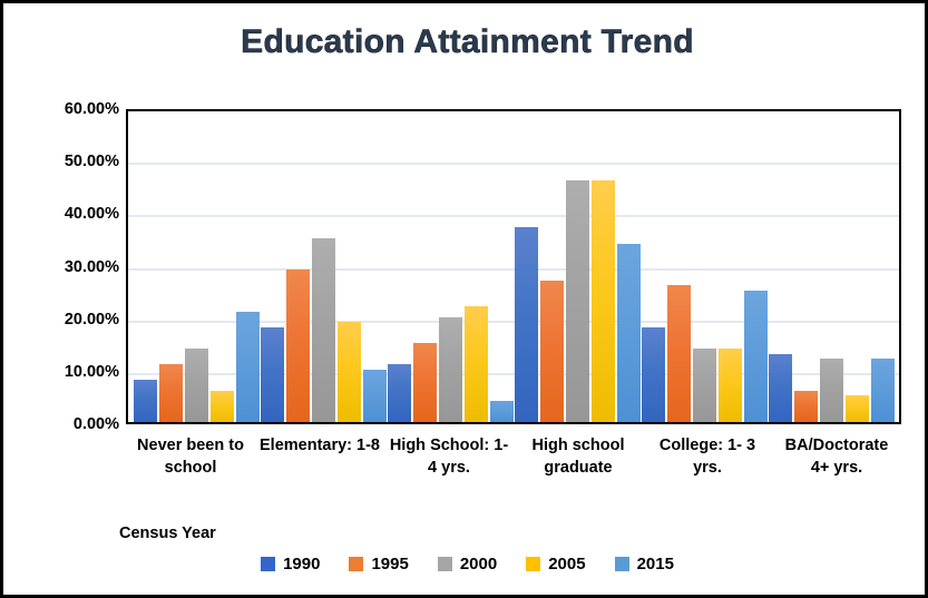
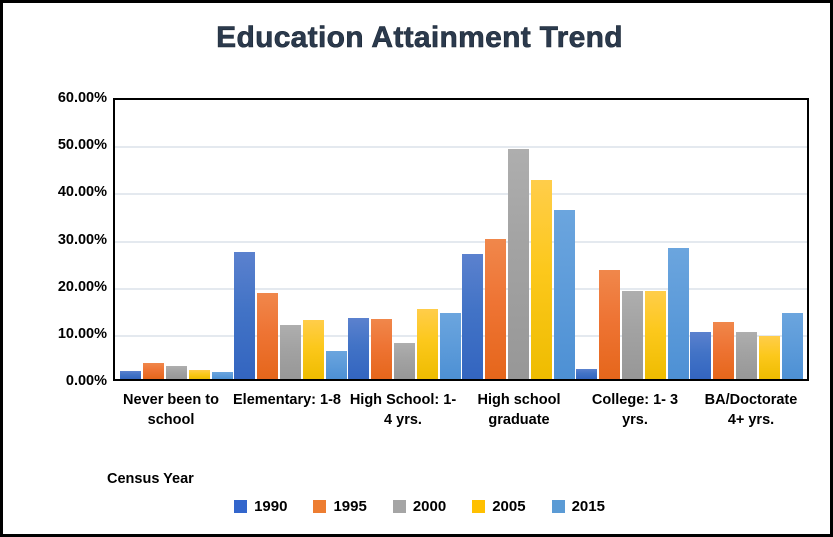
1990/Never been to school: 8% -> 2%
1995/Never been to school: 11% -> 3%
2000/Never been to school: 14% -> 3%
2005/Never been to school: 6% -> 2%
2015/Never been to school: 21% -> 1%
1990/Elementary: 1-8: 18% -> 27%
1995/Elementary: 1-8: 29% -> 18%
2000/Elementary: 1-8: 35% -> 11%
2005/Elementary: 1-8: 19% -> 13%
2015/Elementary: 1-8: 10% -> 6%
1990/High School: 1- 4 yrs.: 11% -> 13%
1995/High School: 1- 4 yrs.: 15% -> 13%
2000/High School: 1- 4 yrs.: 20% -> 8%
2005/High School: 1- 4 yrs.: 22% -> 15%
2015/High School: 1- 4 yrs.: 4% -> 14%
1990/High school graduate: 37% -> 26%
1995/High school graduate: 27% -> 30%
2000/High school graduate: 46% -> 49%
2005/High school graduate: 46% -> 42%
2015/High school graduate: 34% -> 36%
1990/College: 1- 3 yrs.: 18% -> 2%
1995/College: 1- 3 yrs.: 26% -> 23%
2000/College: 1- 3 yrs.: 14% -> 19%
2005/College: 1- 3 yrs.: 14% -> 19%
2015/College: 1- 3 yrs.: 25% -> 28%
1990/BA/Doctorate 4+ yrs.: 13% -> 10%
1995/BA/Doctorate 4+ yrs.: 6% -> 12%
2000/BA/Doctorate 4+ yrs.: 12% -> 10%
2005/BA/Doctorate 4+ yrs.: 5% -> 9%
2015/BA/Doctorate 4+ yrs.: 12% -> 14%
